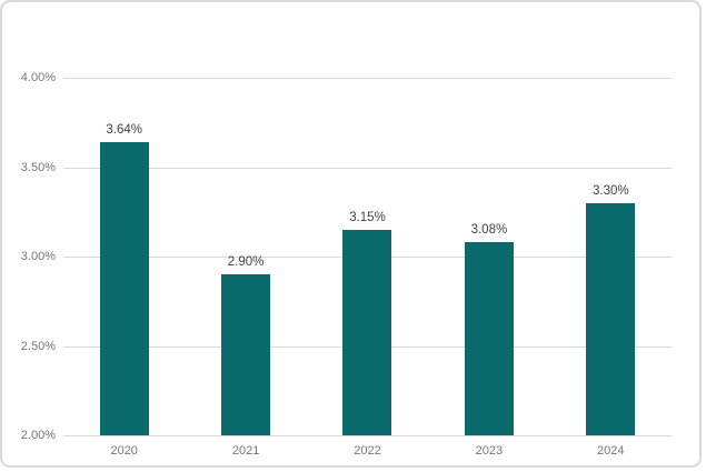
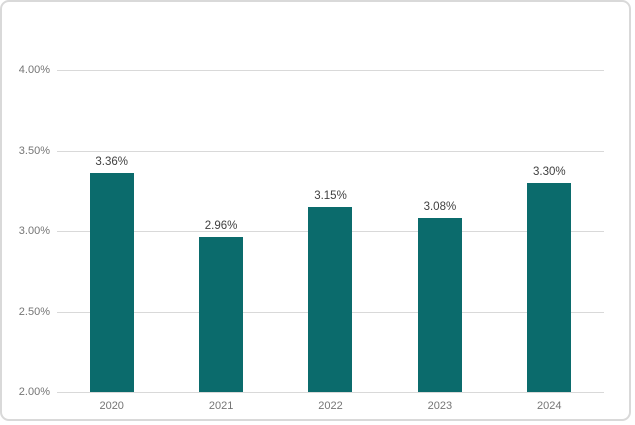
2020: 3.64% -> 3.36%
2021: 2.90% -> 2.96%
